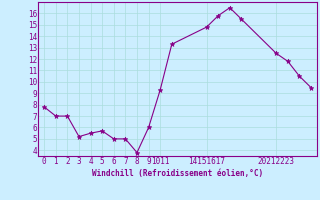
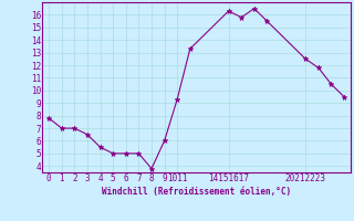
3: 5.2 -> 6.5
5: 5.7 -> 5.0
14151617: 14.8 -> 16.3
